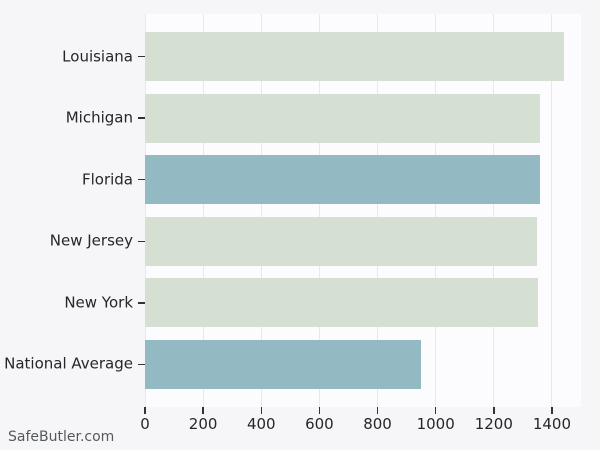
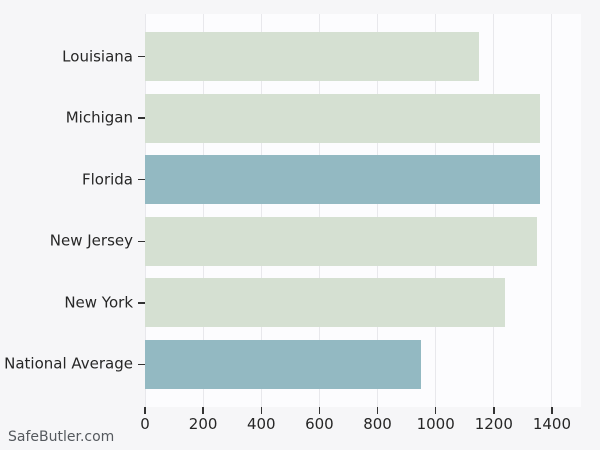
Louisiana: 1440 -> 1150
New York: 1350 -> 1240
